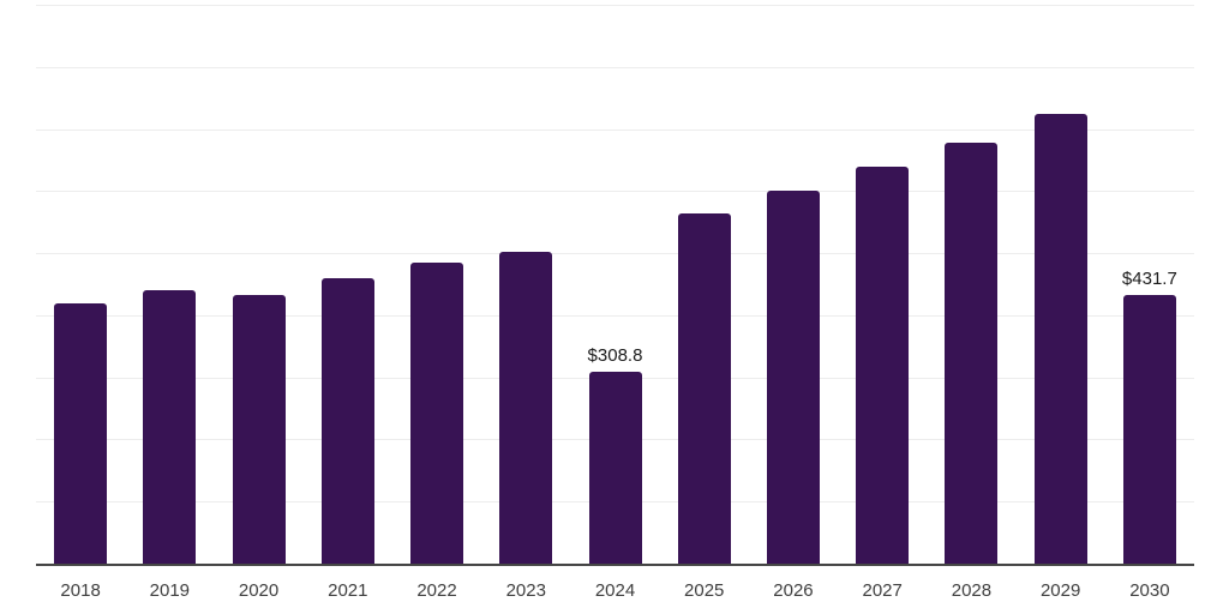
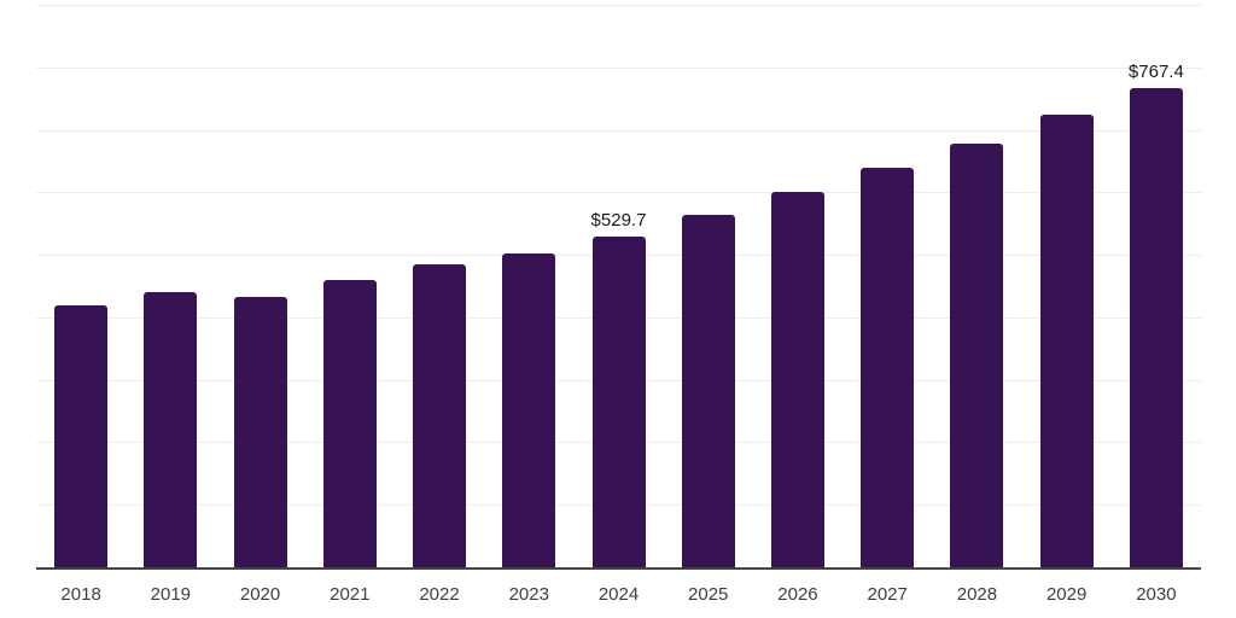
2024: $308.8 -> $529.7
2030: $431.7 -> $767.4
